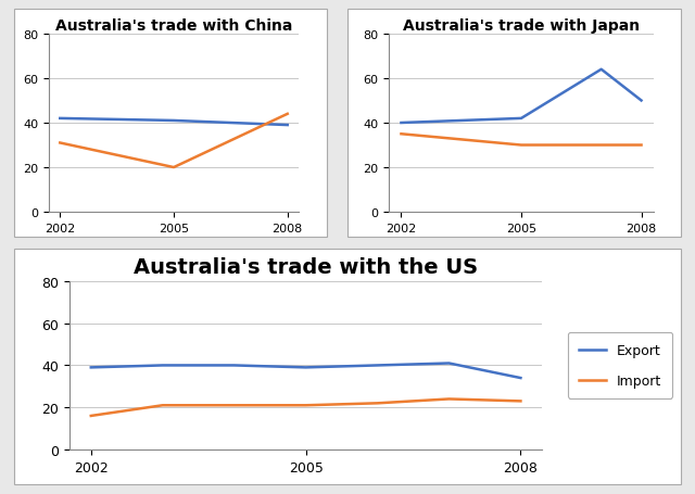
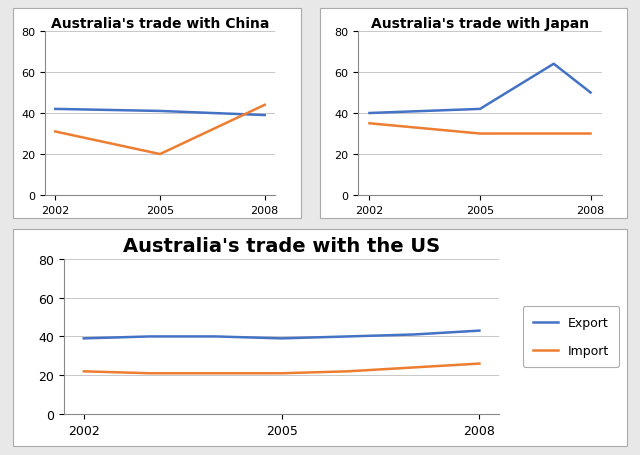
Australia's trade with the US/Import/2002: 16 -> 22
Australia's trade with the US/Export/2008: 34 -> 43
Australia's trade with the US/Import/2008: 23 -> 26
